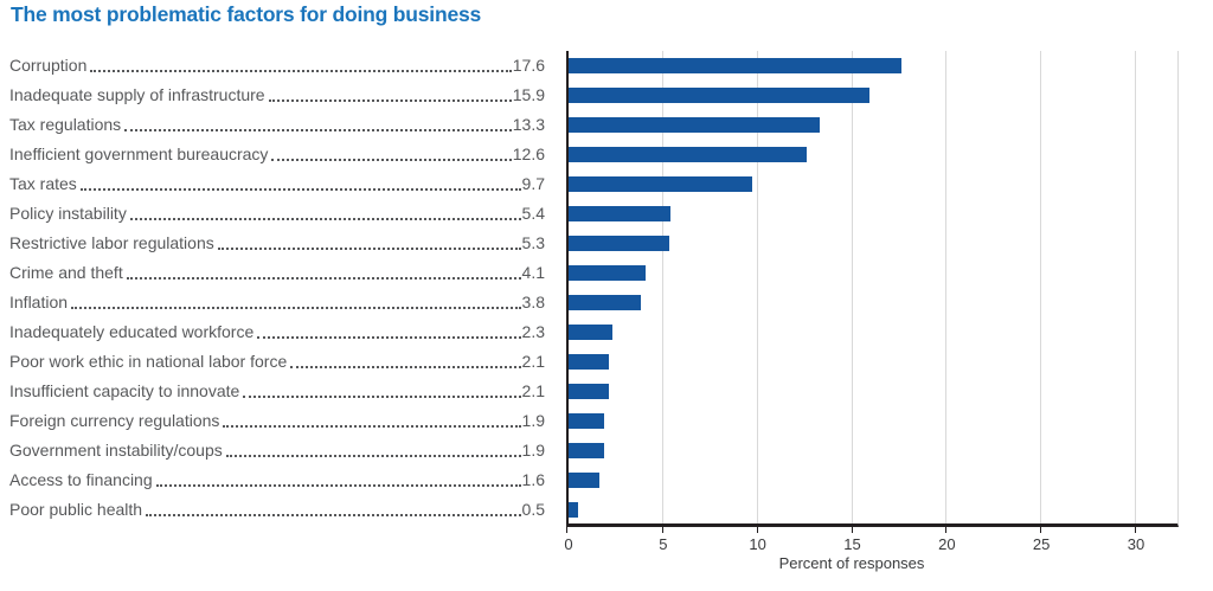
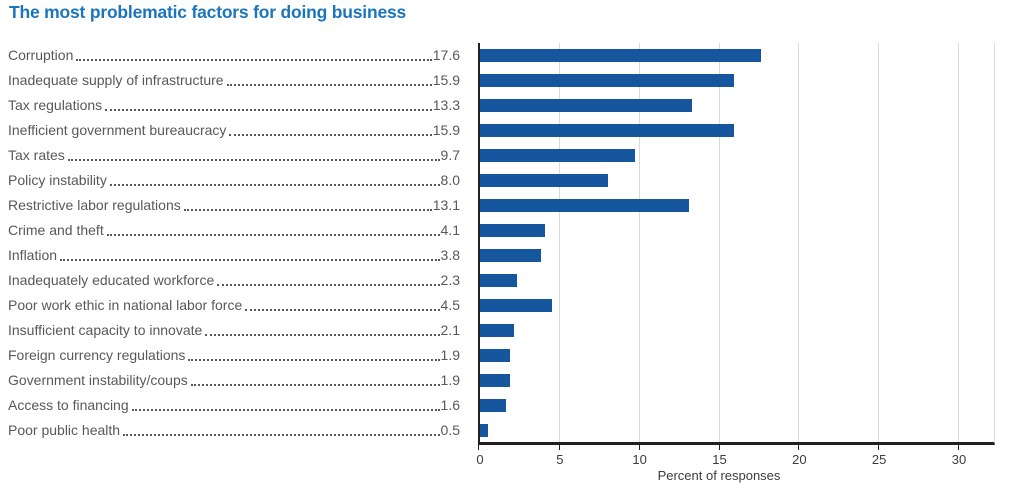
Inefficient government bureaucracy: 12.6 -> 15.9
Policy instability: 5.4 -> 8.0
Restrictive labor regulations: 5.3 -> 13.1
Poor work ethic in national labor force: 2.1 -> 4.5
